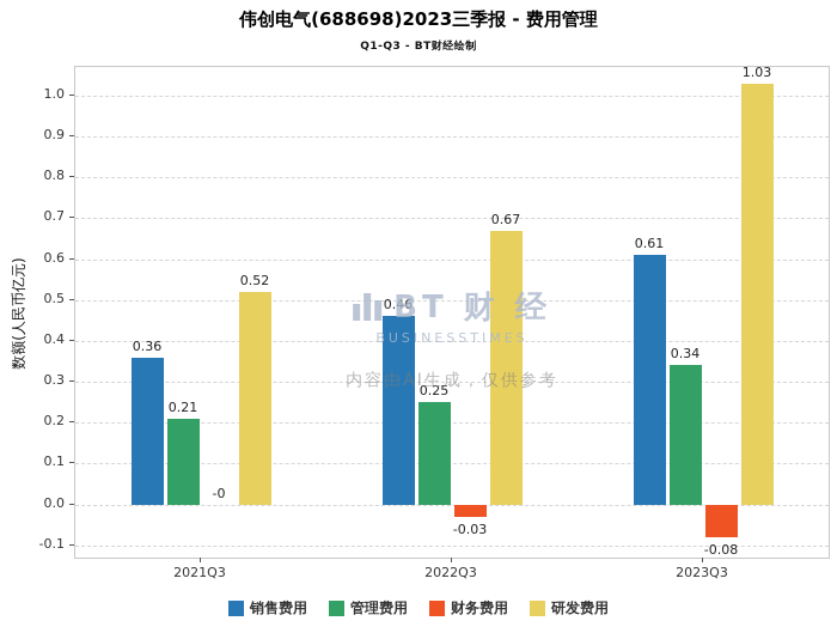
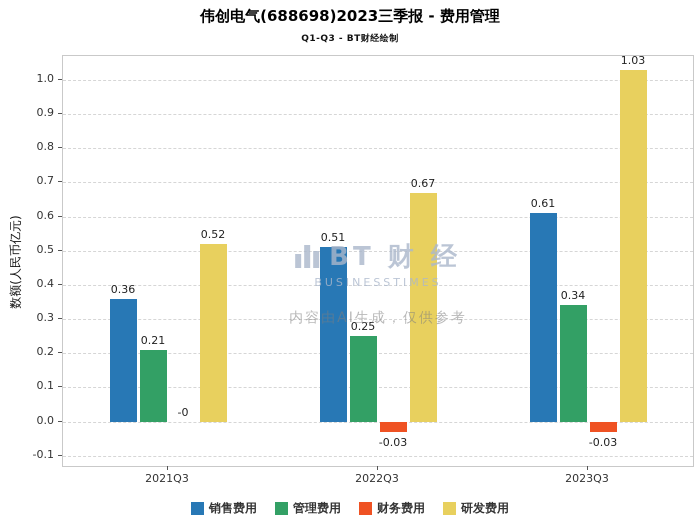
销售费用/2022Q3: 0.46 -> 0.51
财务费用/2023Q3: -0.08 -> -0.03
